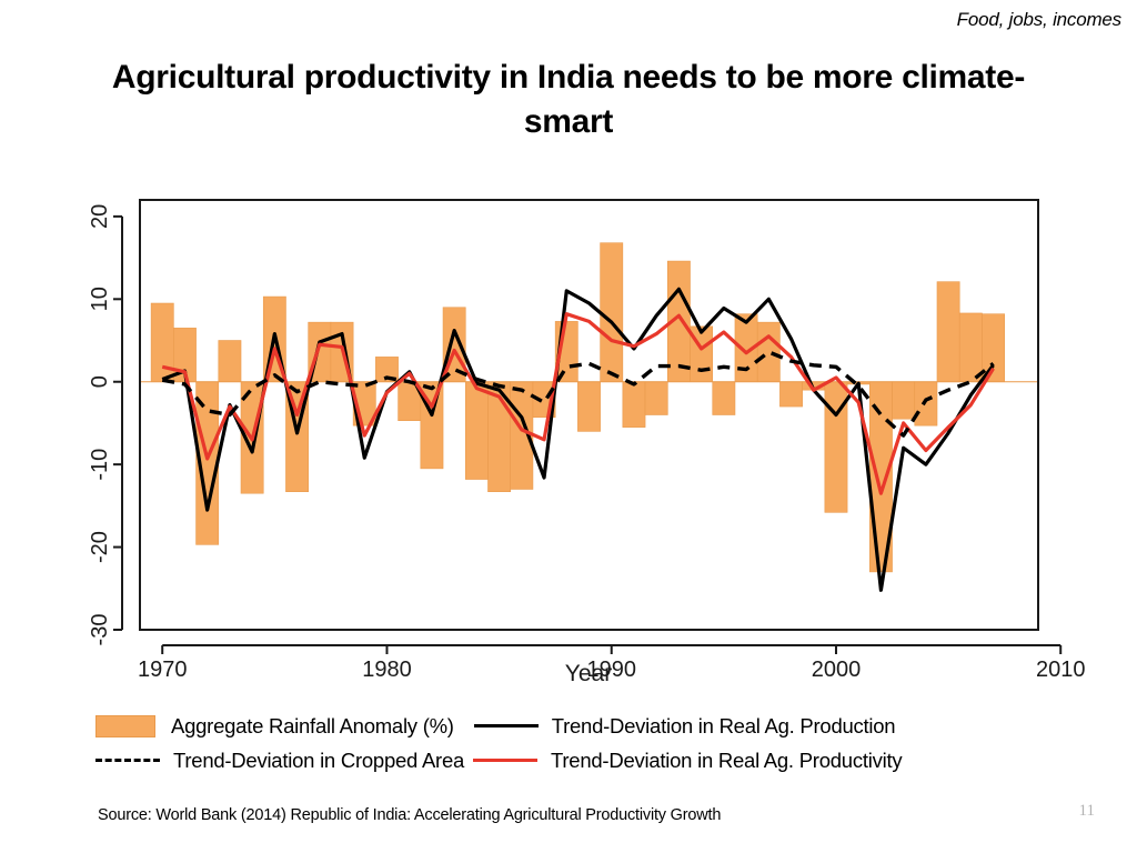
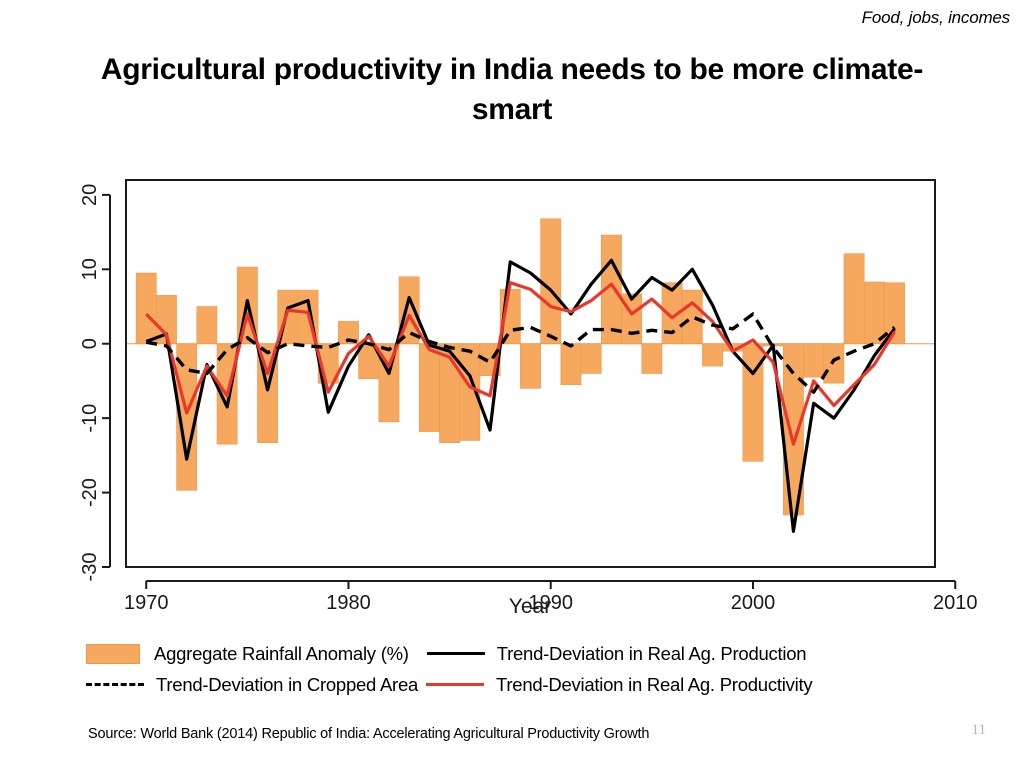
Trend-Deviation in Real Ag. Productivity/1970: 2 -> 4
Trend-Deviation in Real Ag. Production/1980: -1 -> -3
Trend-Deviation in Cropped Area/2000: 2 -> 4
